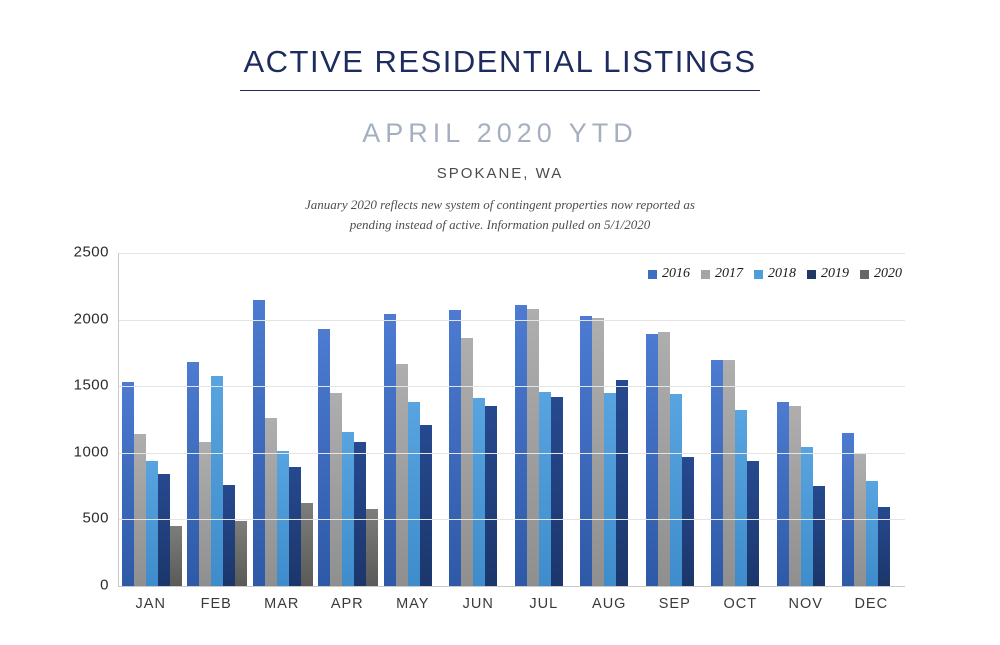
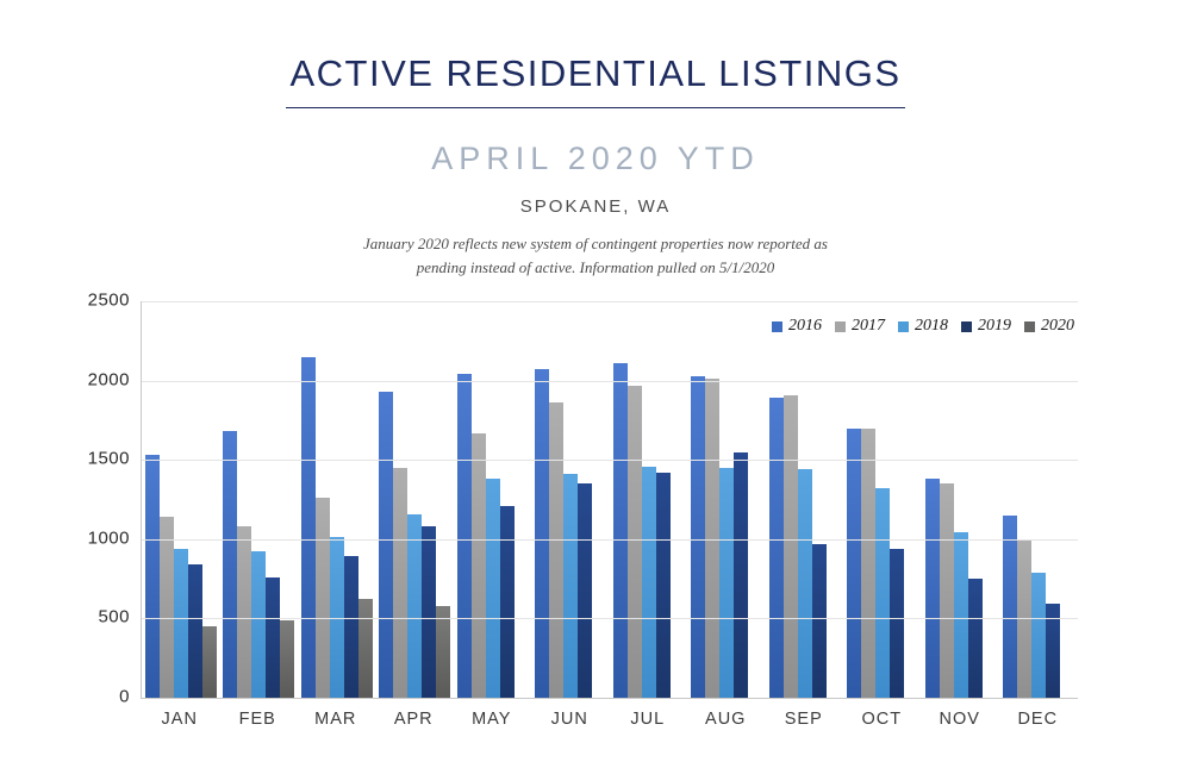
2018/FEB: 1580 -> 920
2017/JUL: 2080 -> 1970
